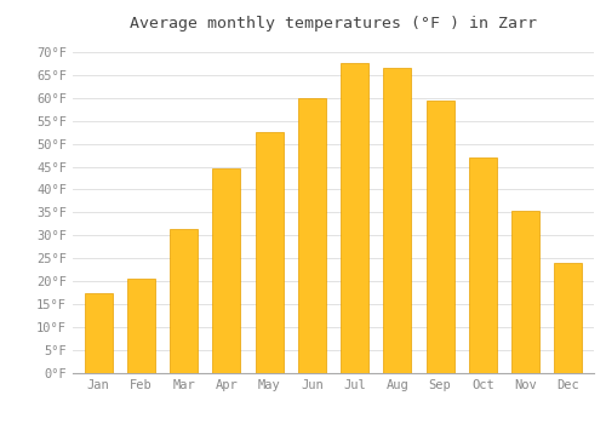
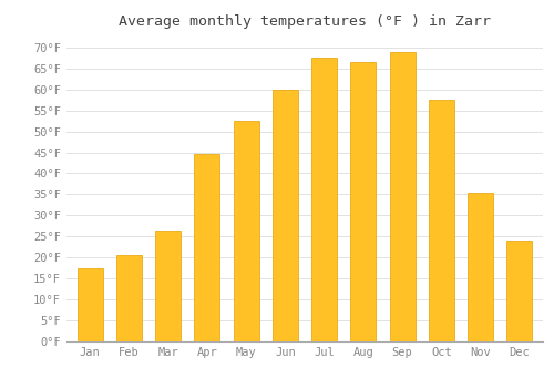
Mar: 31.5°F -> 26.5°F
Sep: 59.5°F -> 69.0°F
Oct: 47.0°F -> 57.5°F
